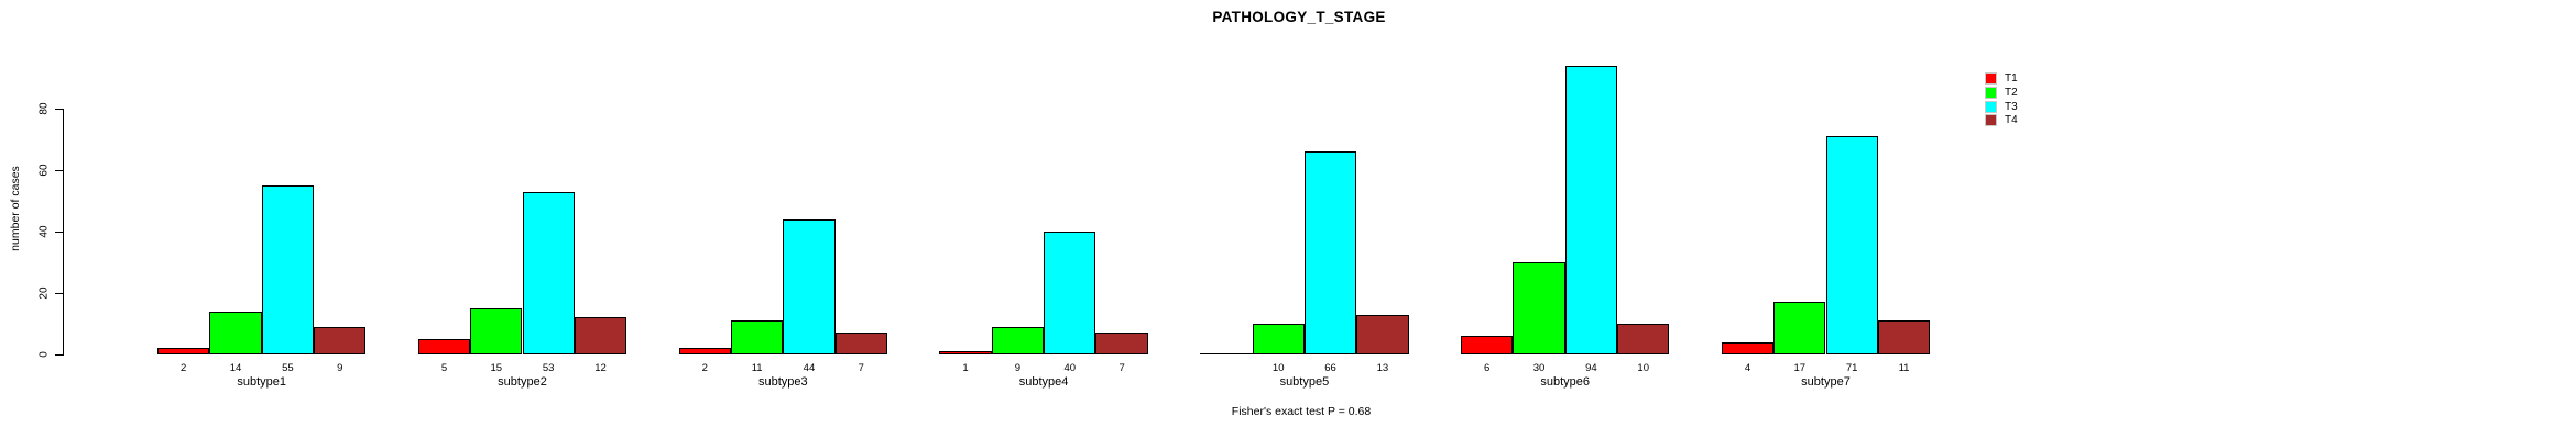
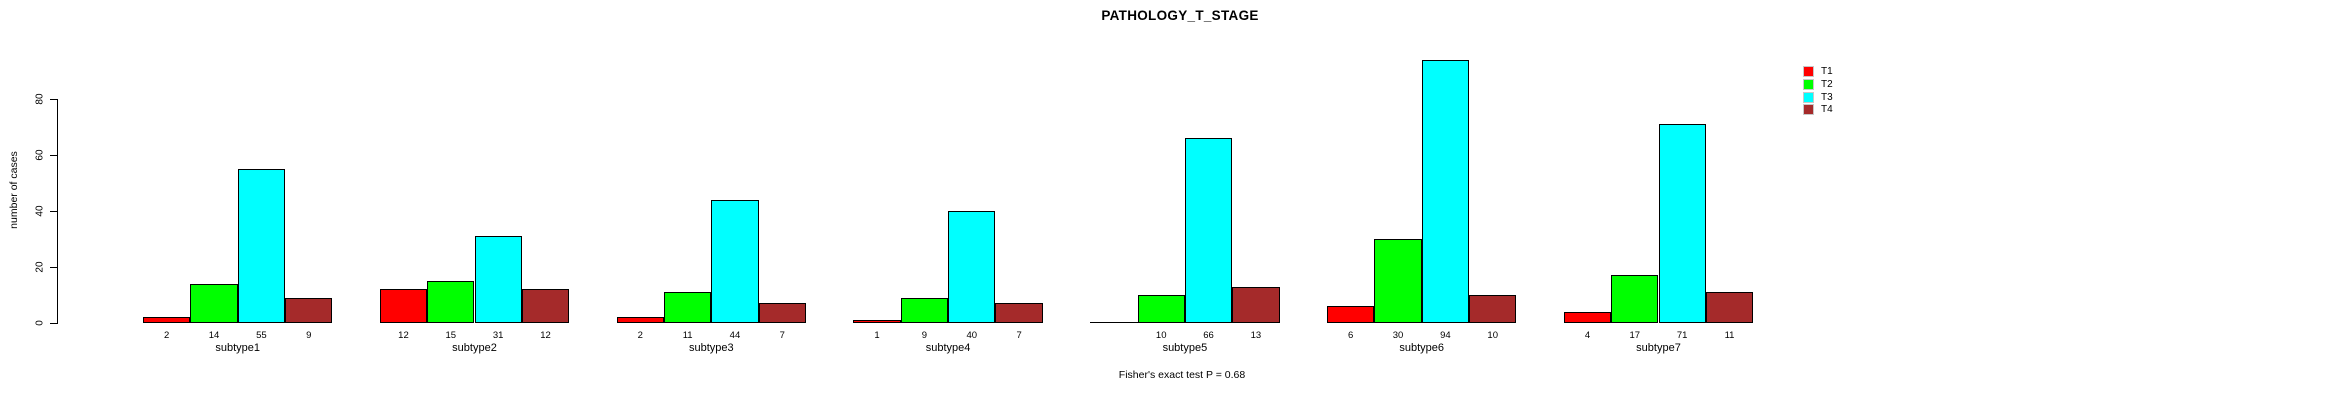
T1/subtype2: 5 -> 12
T3/subtype2: 53 -> 31
